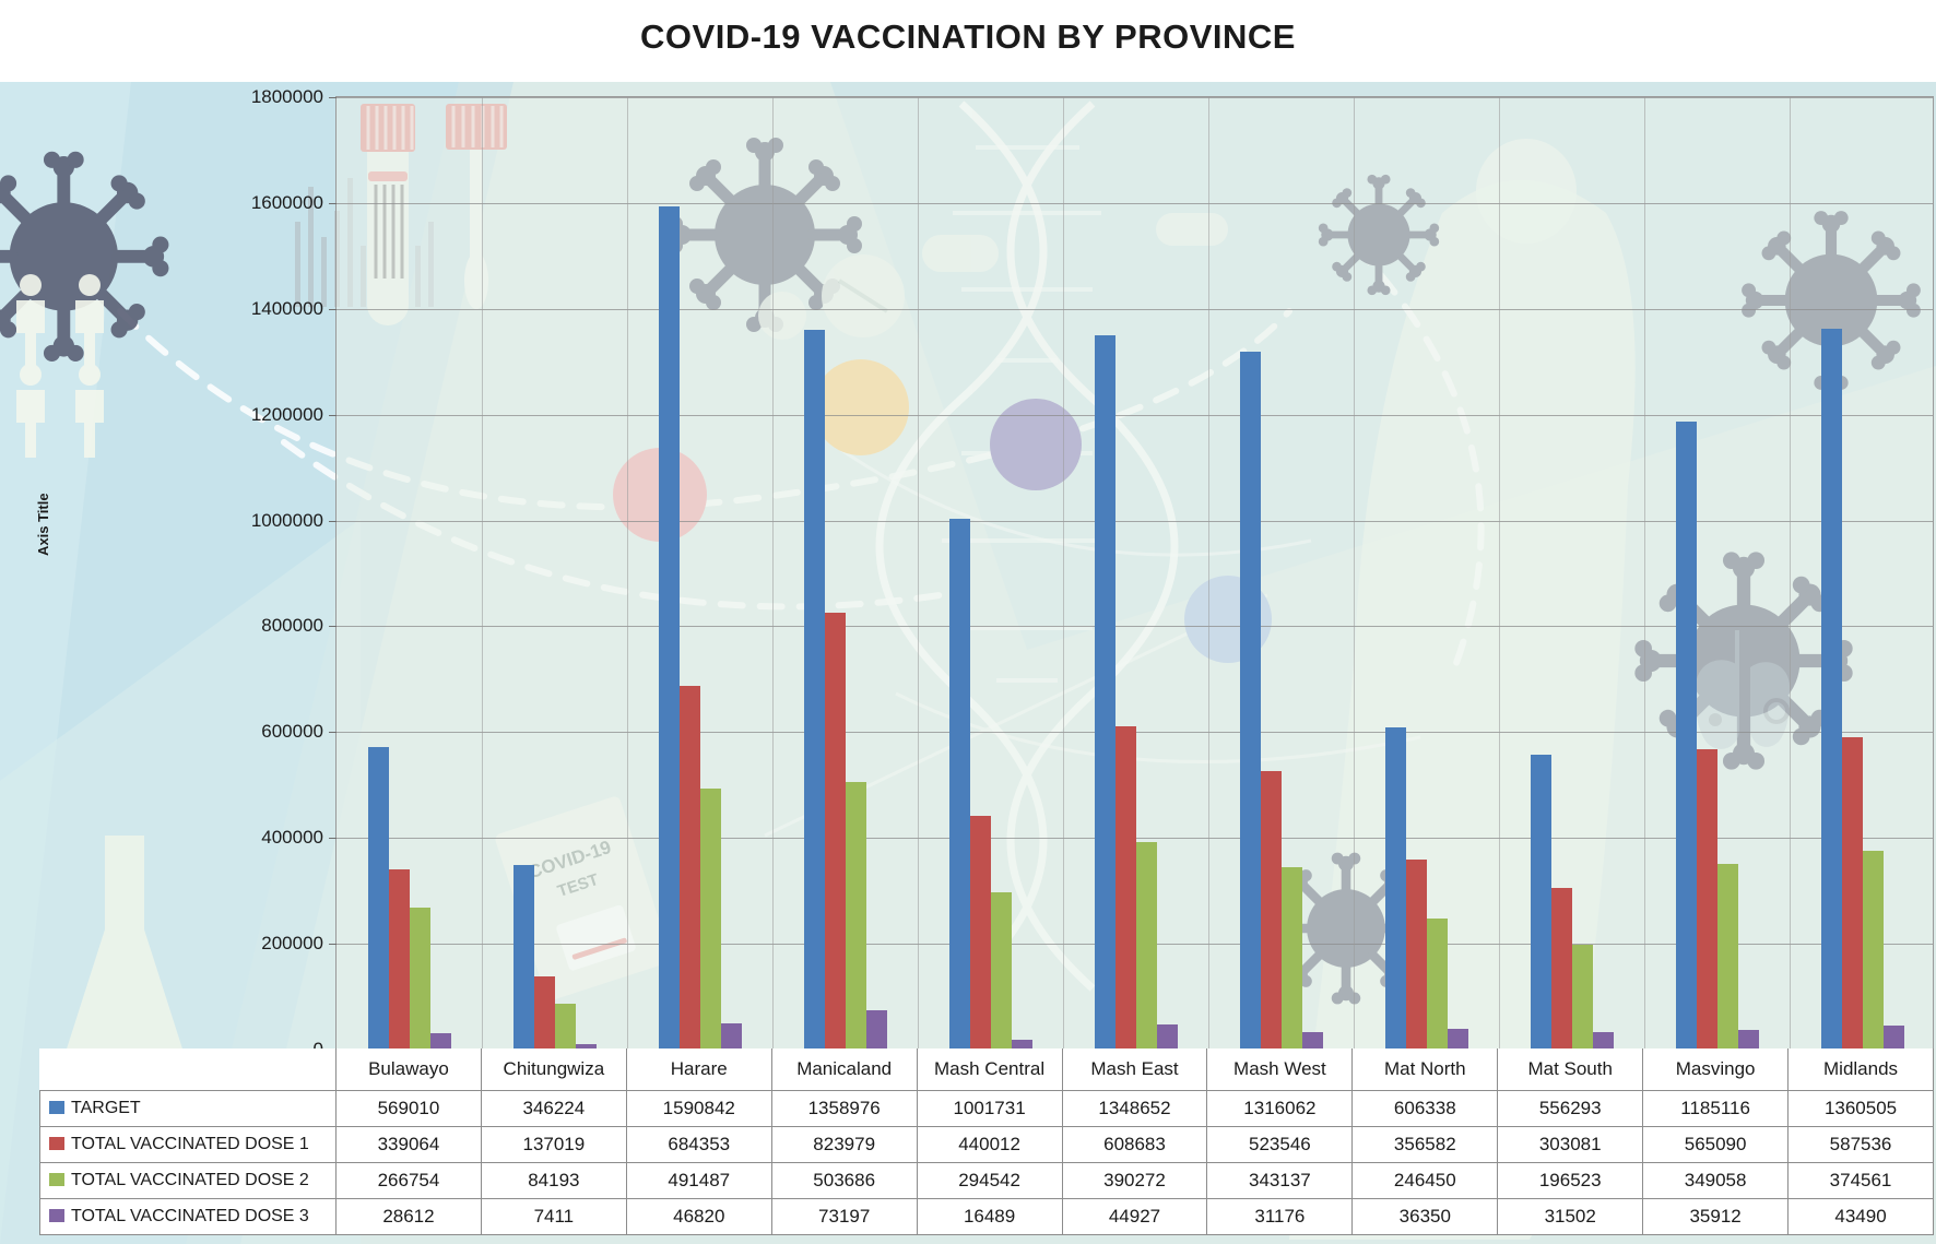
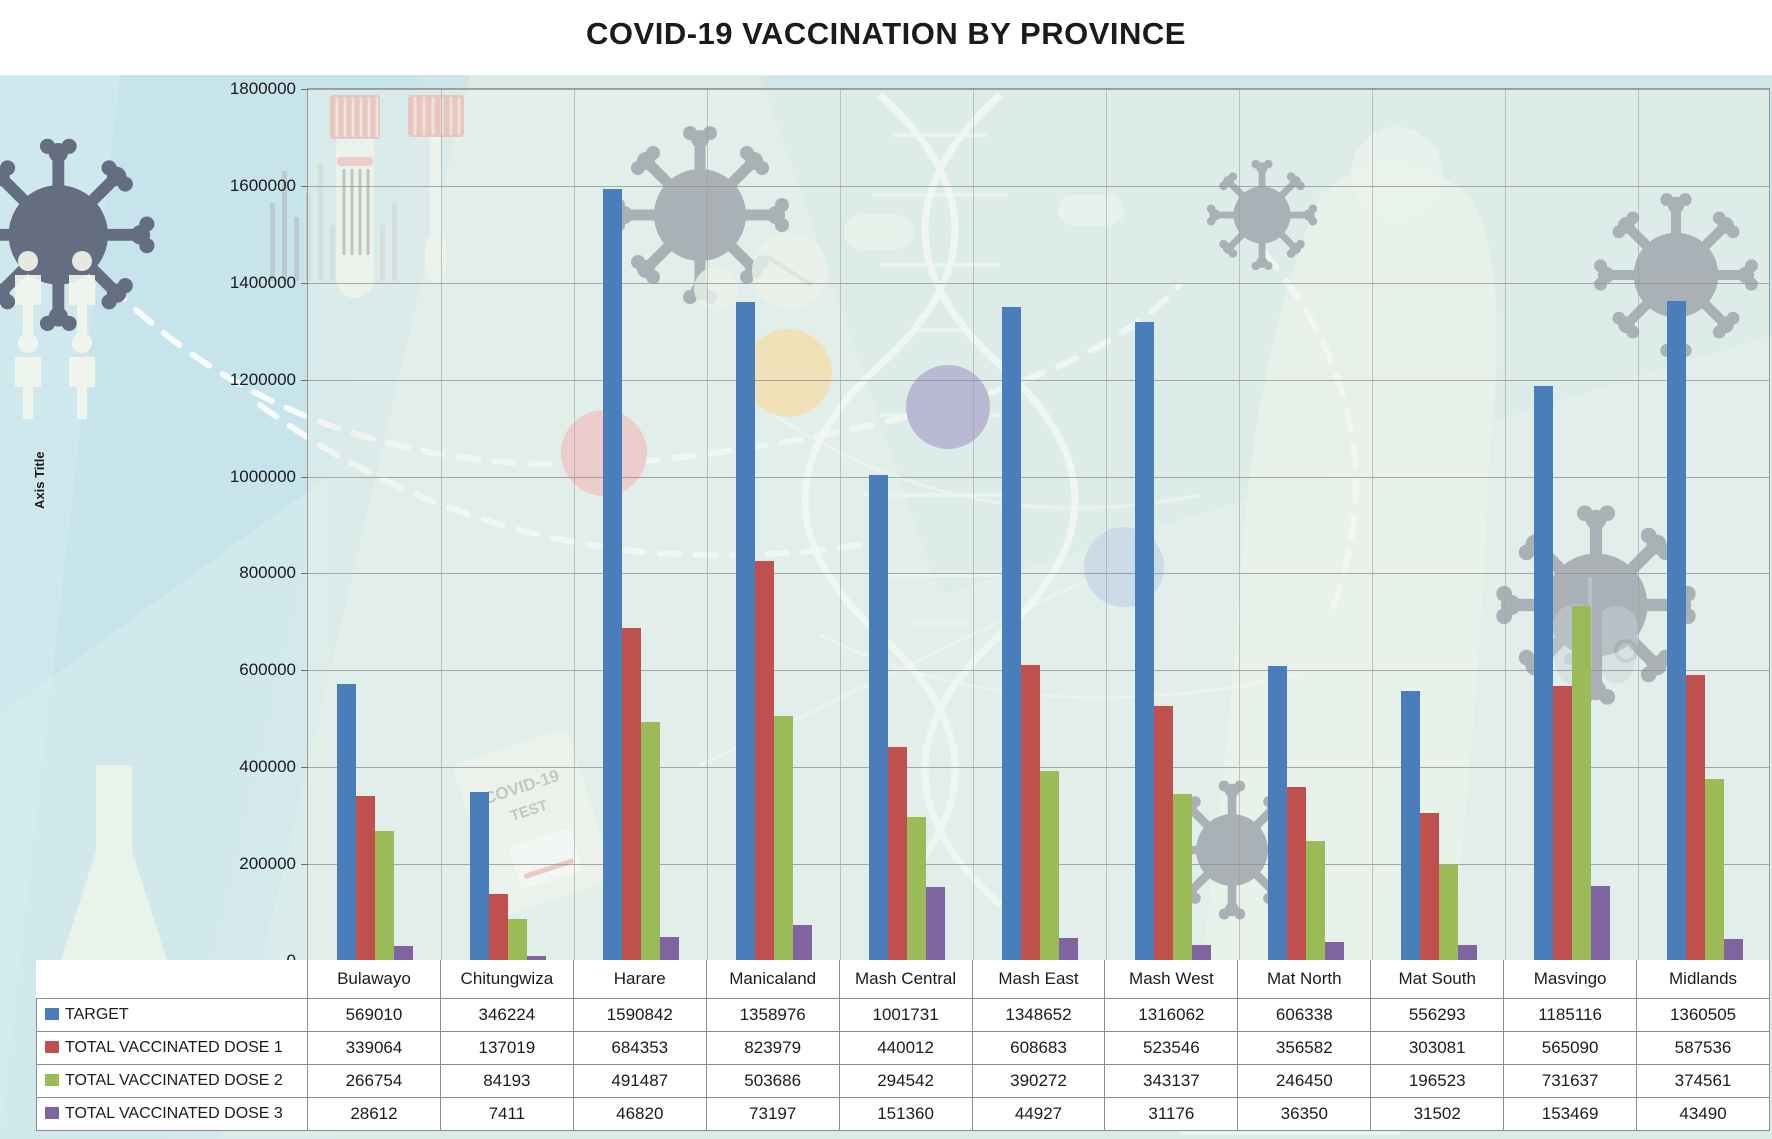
TOTAL VACCINATED DOSE 3/Mash Central: 16489 -> 151360
TOTAL VACCINATED DOSE 2/Masvingo: 349058 -> 731637
TOTAL VACCINATED DOSE 3/Masvingo: 35912 -> 153469
